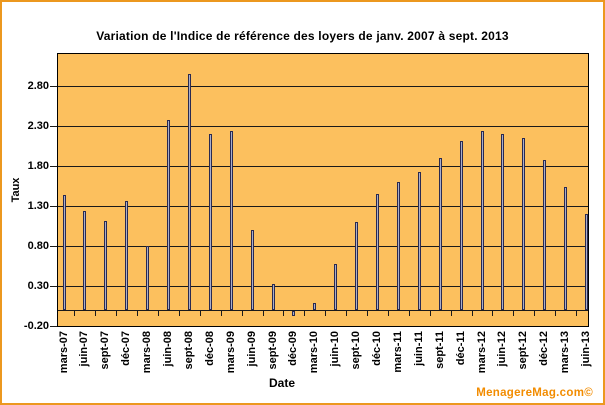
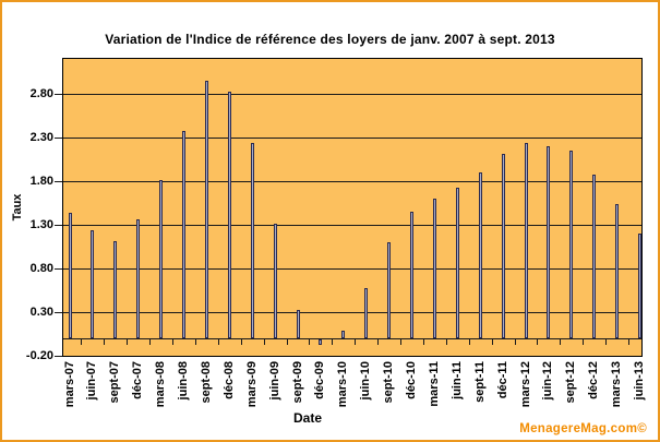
mars-08: 0.8 -> 1.8
déc-08: 2.2 -> 2.8
juin-09: 1.0 -> 1.3
